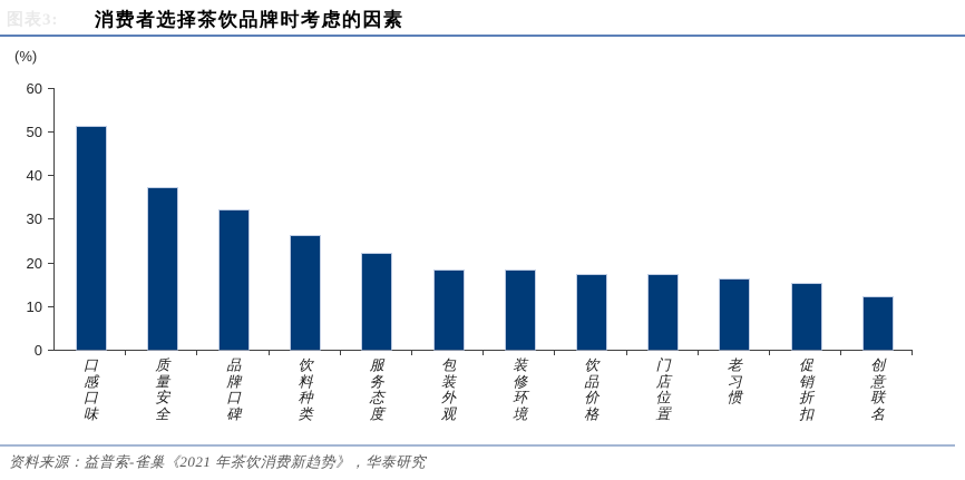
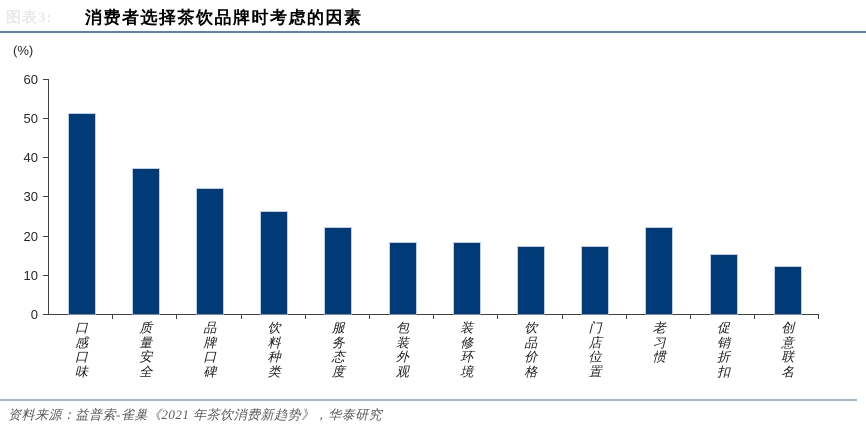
老习惯: 16 -> 22
